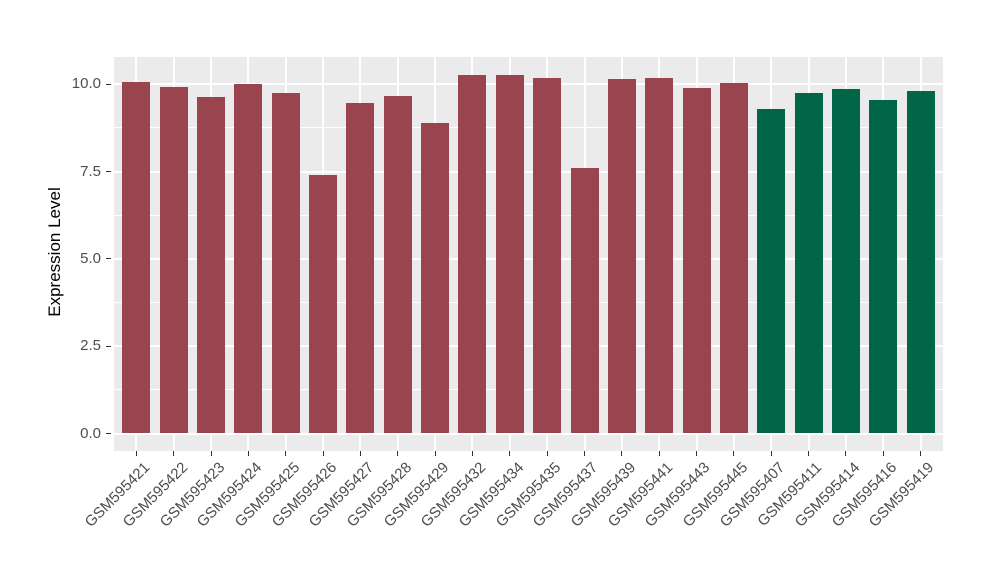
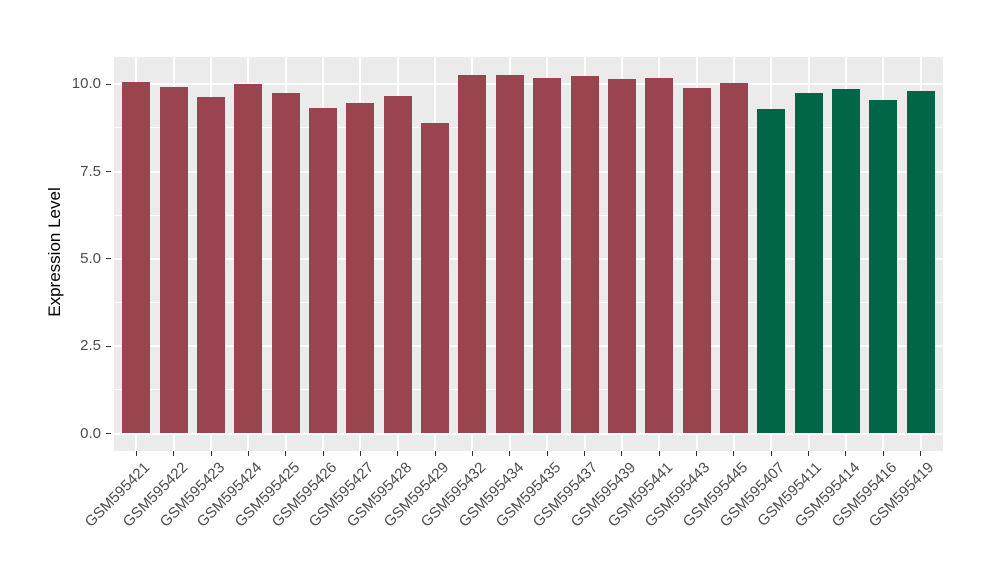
GSM595426: 7.4 -> 9.3
GSM595437: 7.6 -> 10.2
